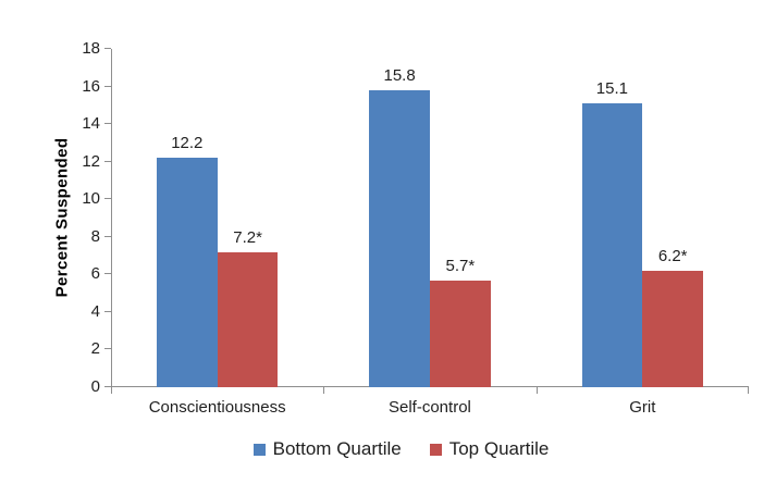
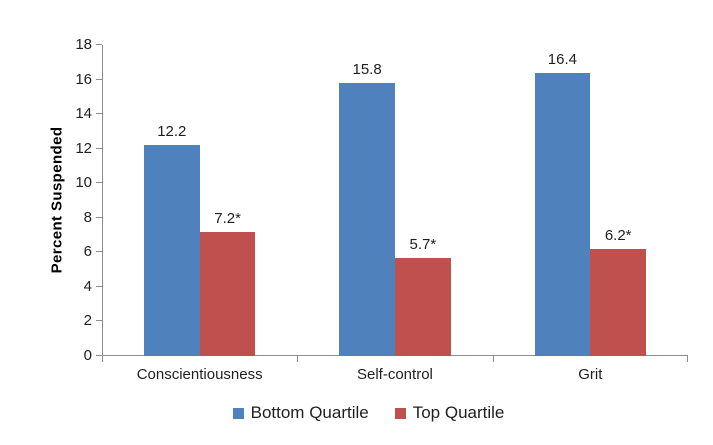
Bottom Quartile/Grit: 15.1 -> 16.4
